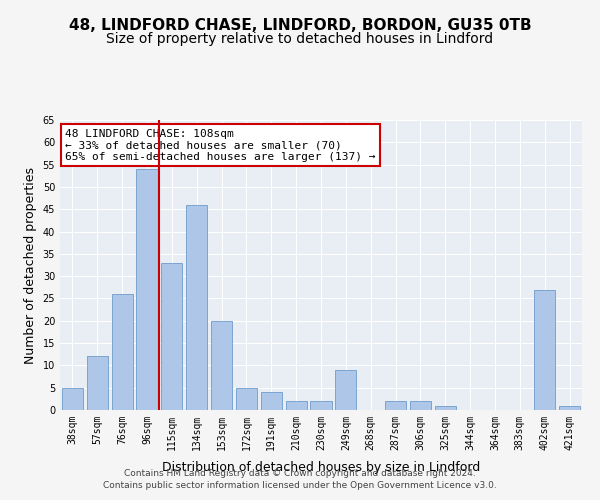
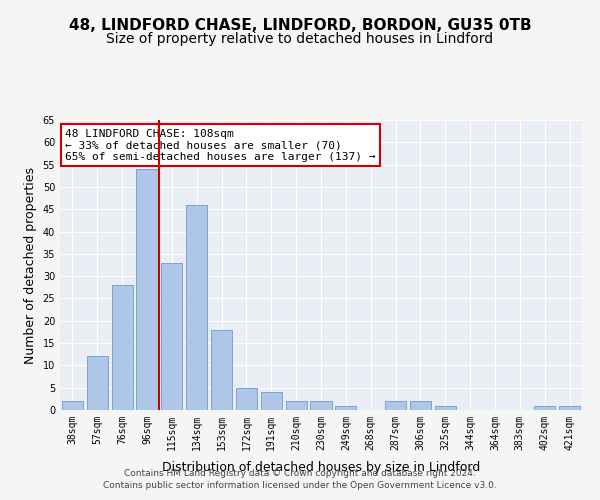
38sqm: 5 -> 2
76sqm: 26 -> 28
153sqm: 20 -> 18
249sqm: 9 -> 1
402sqm: 27 -> 1
